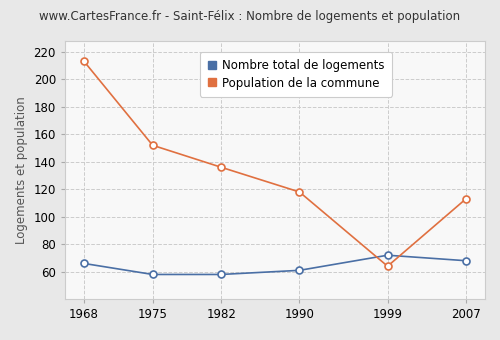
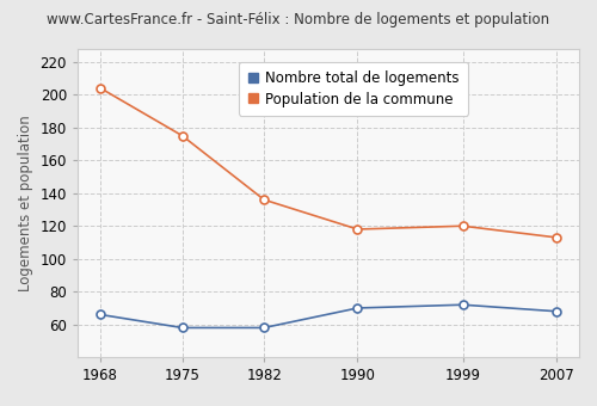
Population de la commune/1968: 213 -> 204
Population de la commune/1975: 152 -> 175
Nombre total de logements/1990: 61 -> 70
Population de la commune/1999: 64 -> 120
